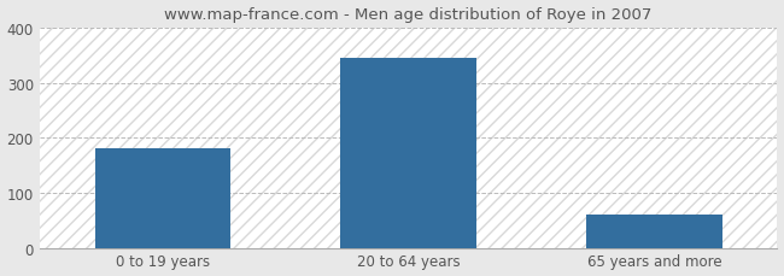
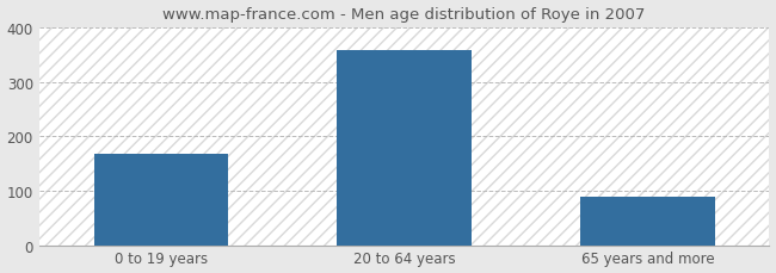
0 to 19 years: 180 -> 168
20 to 64 years: 345 -> 358
65 years and more: 60 -> 88
